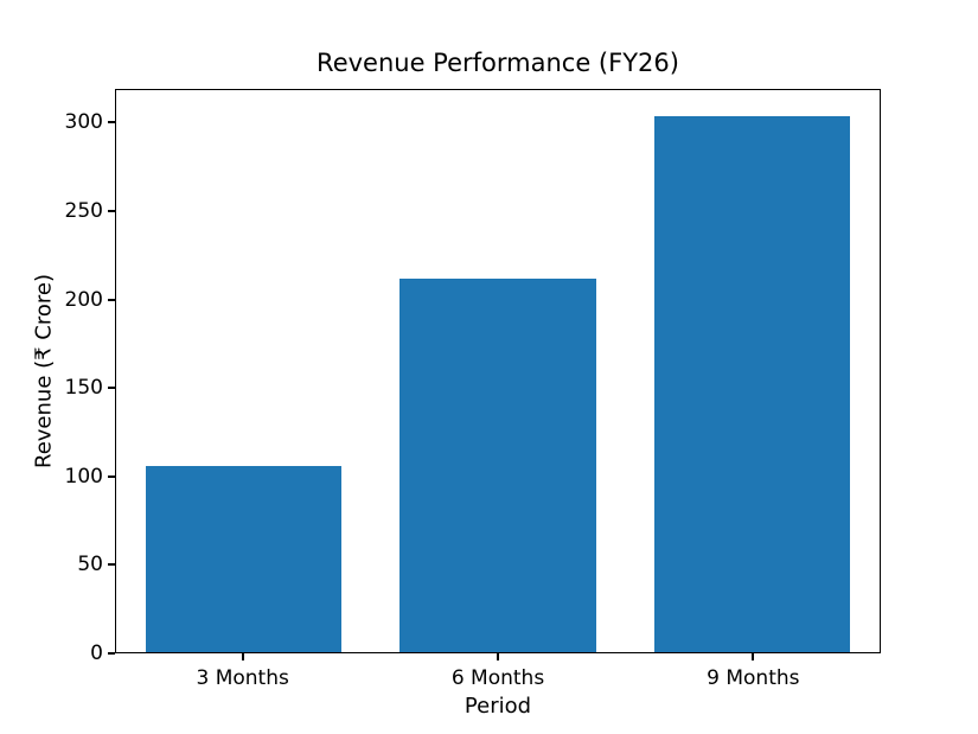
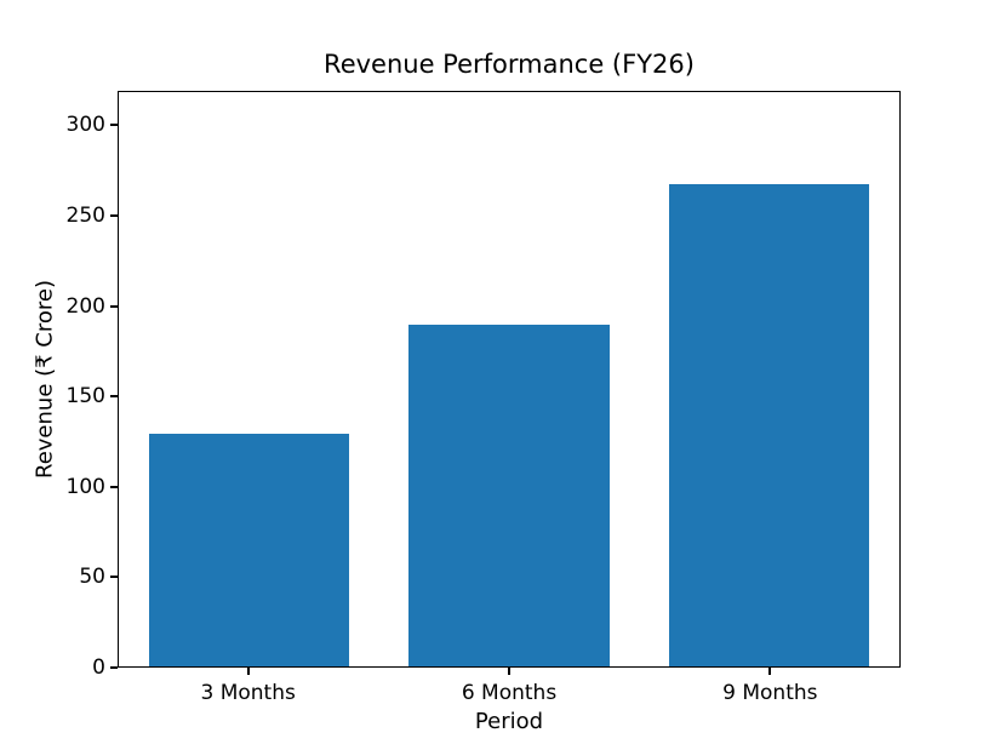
3 Months: 106 -> 129
6 Months: 212 -> 190
9 Months: 304 -> 268
